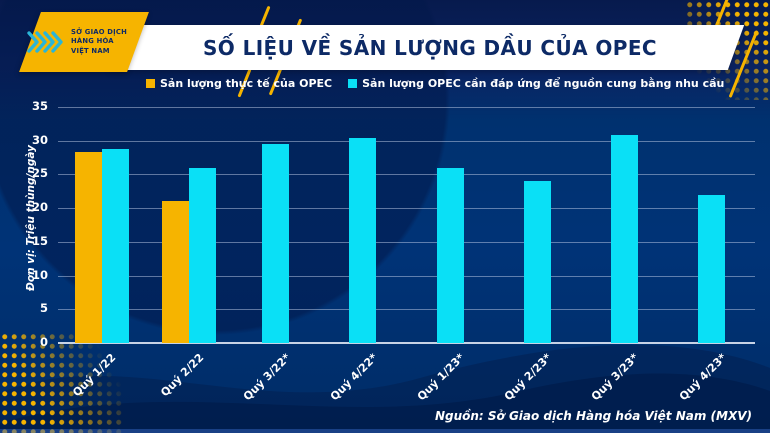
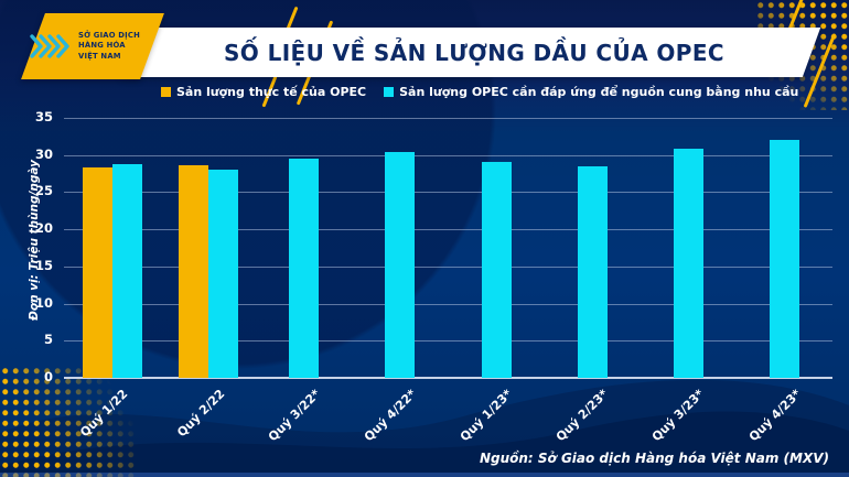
Sản lượng thực tế của OPEC/Quý 2/22: 21 -> 29
Sản lượng OPEC cần đáp ứng để nguồn cung bằng nhu cầu/Quý 2/22: 26 -> 28
Sản lượng OPEC cần đáp ứng để nguồn cung bằng nhu cầu/Quý 1/23*: 26 -> 29
Sản lượng OPEC cần đáp ứng để nguồn cung bằng nhu cầu/Quý 2/23*: 24 -> 28
Sản lượng OPEC cần đáp ứng để nguồn cung bằng nhu cầu/Quý 4/23*: 22 -> 32
